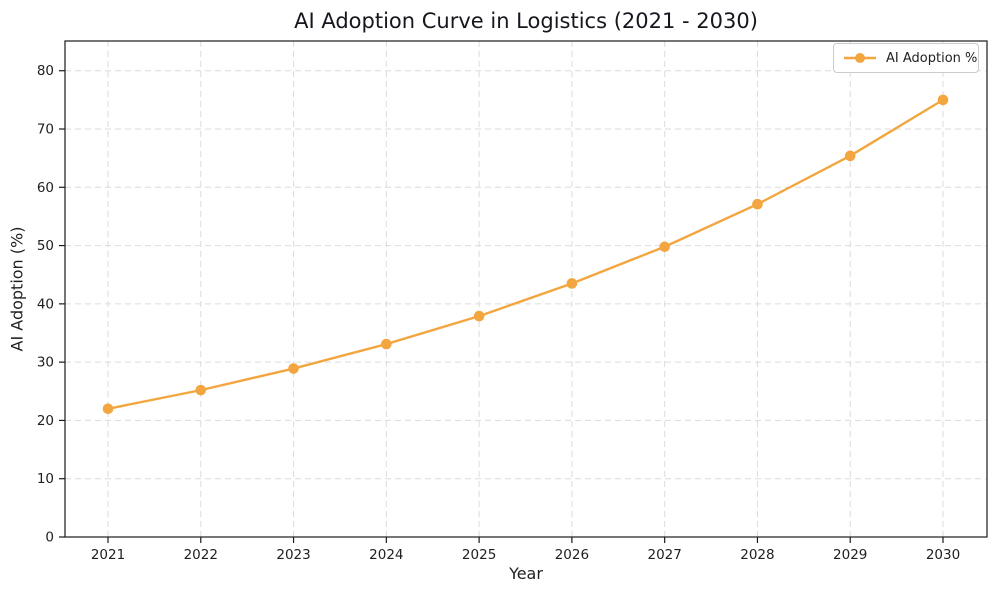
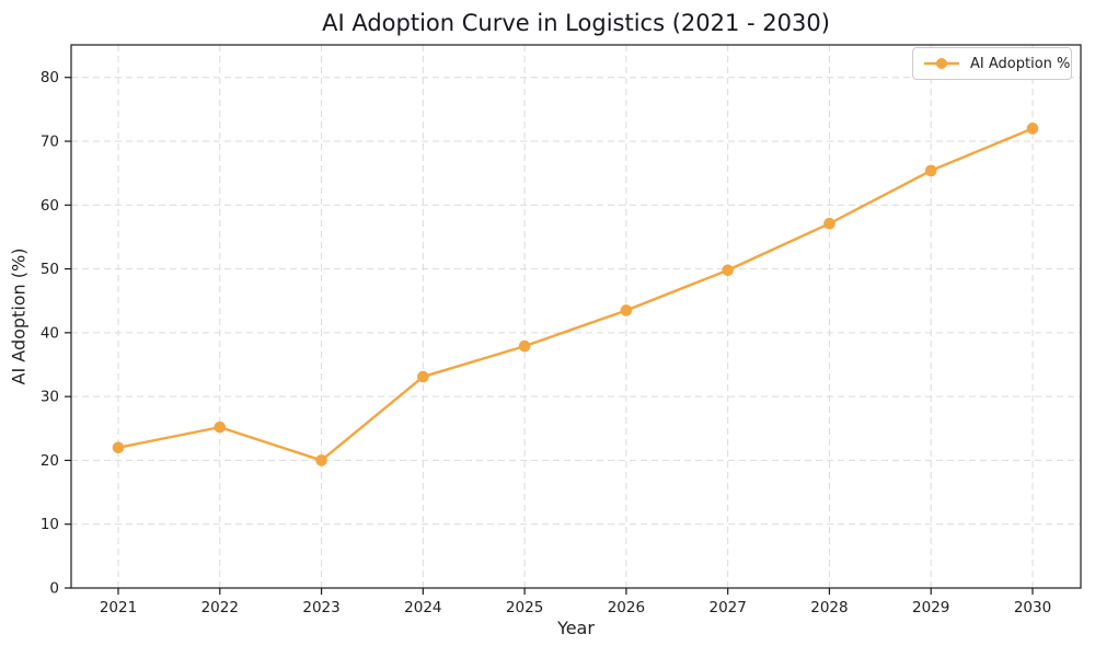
2023: 29 -> 20
2030: 75 -> 72
